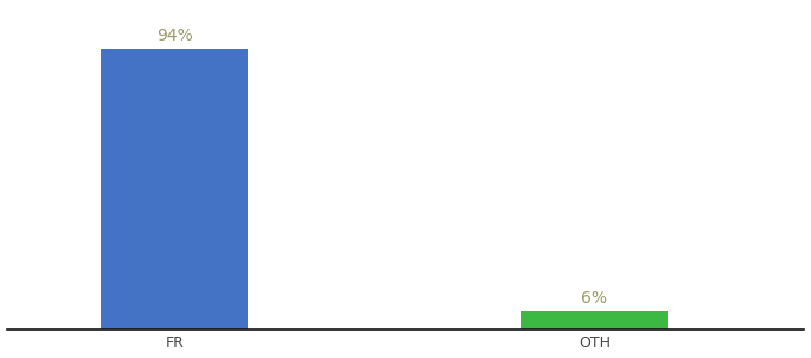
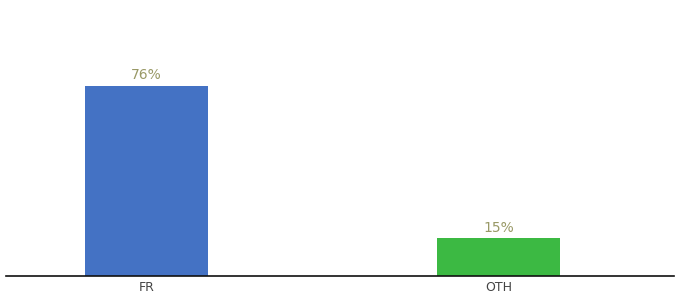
FR: 94% -> 76%
OTH: 6% -> 15%
